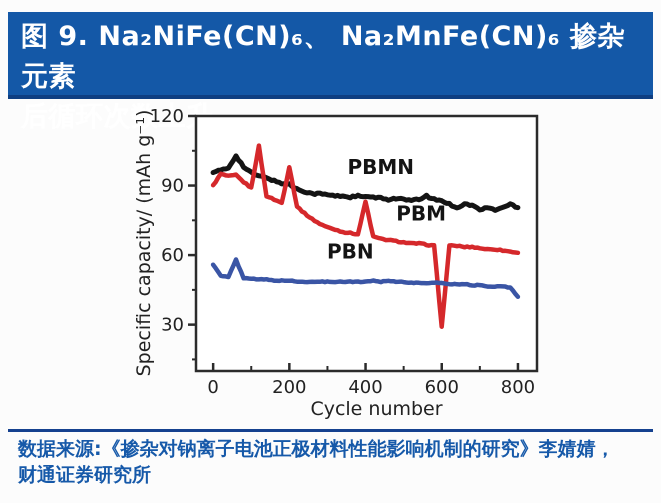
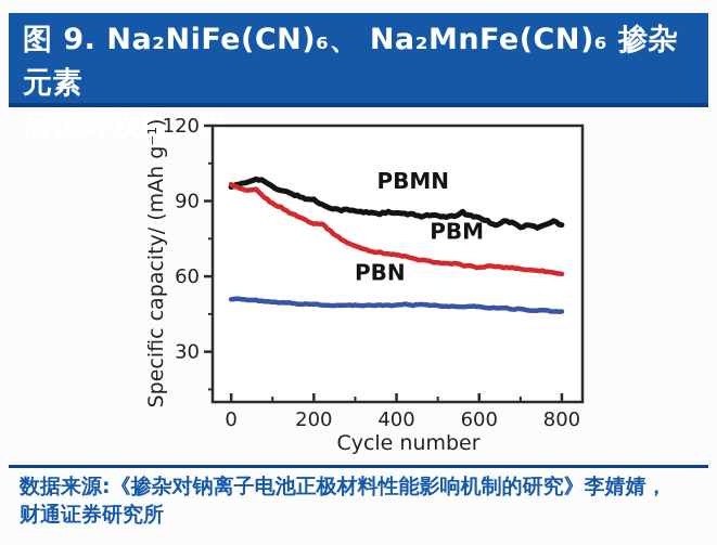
PBM/0: 90 -> 96
PBN/0: 56 -> 51
PBMN/60: 103 -> 99
PBN/60: 58 -> 50
PBM/120: 107 -> 88
PBM/200: 98 -> 81
PBM/400: 83 -> 68
PBM/600: 29 -> 64
PBN/800: 42 -> 46
